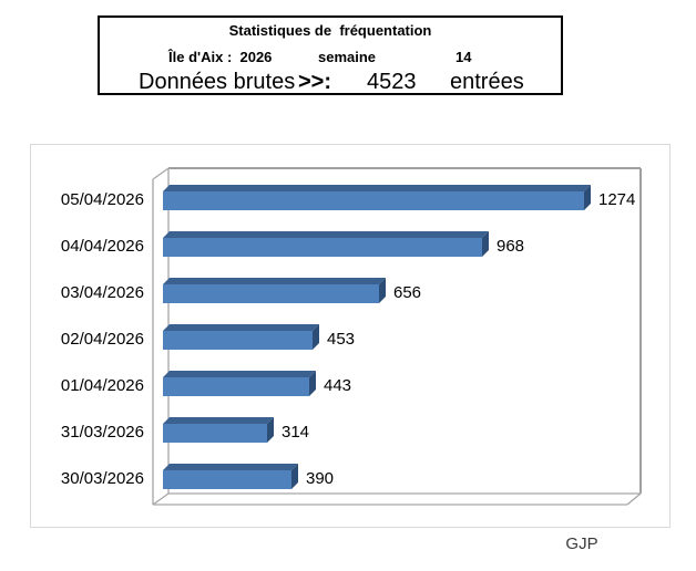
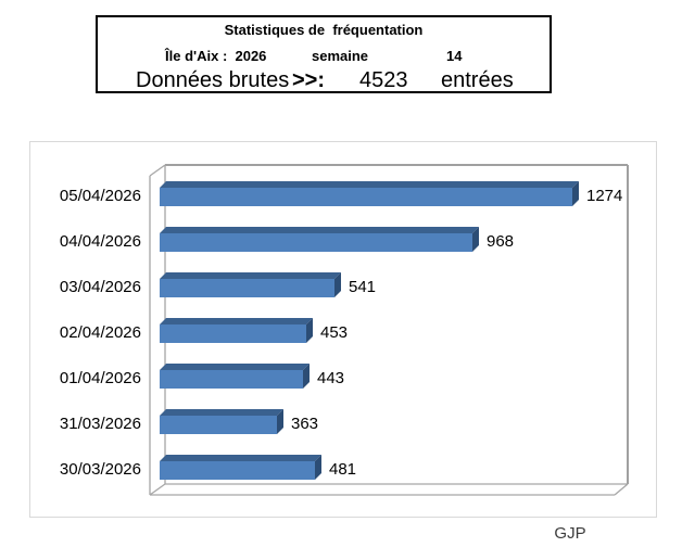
03/04/2026: 656 -> 541
31/03/2026: 314 -> 363
30/03/2026: 390 -> 481
